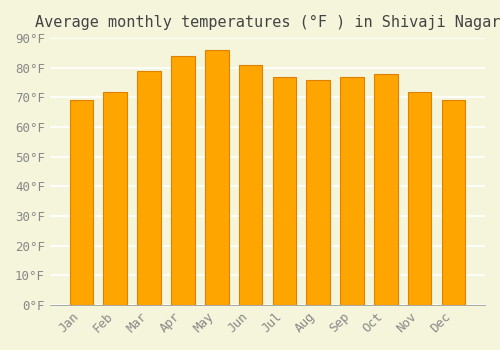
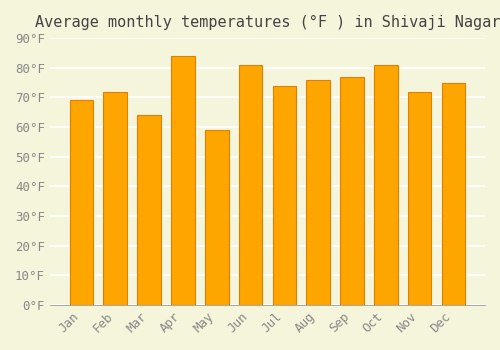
Mar: 79°F -> 64°F
May: 86°F -> 59°F
Jul: 77°F -> 74°F
Oct: 78°F -> 81°F
Dec: 69°F -> 75°F
